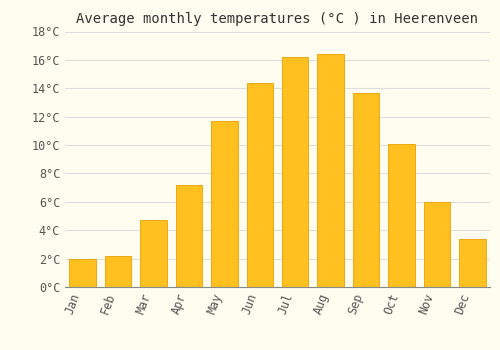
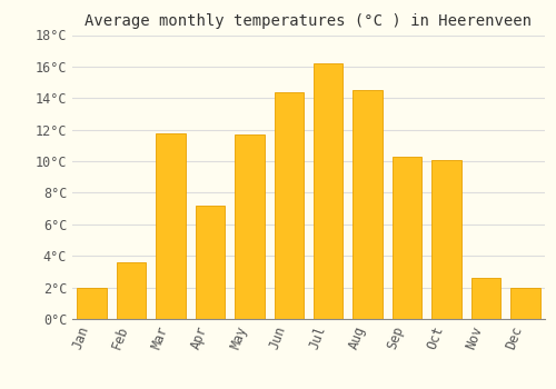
Feb: 2.2°C -> 3.6°C
Mar: 4.7°C -> 11.8°C
Aug: 16.4°C -> 14.5°C
Sep: 13.7°C -> 10.3°C
Nov: 6.0°C -> 2.6°C
Dec: 3.4°C -> 2.0°C
